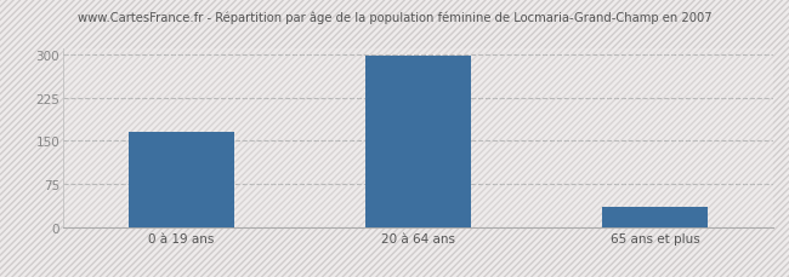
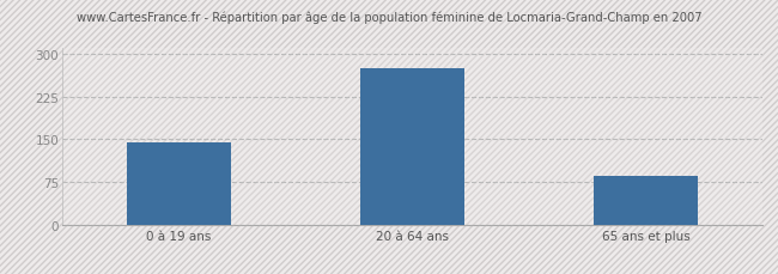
0 à 19 ans: 165 -> 145
20 à 64 ans: 298 -> 275
65 ans et plus: 35 -> 85
